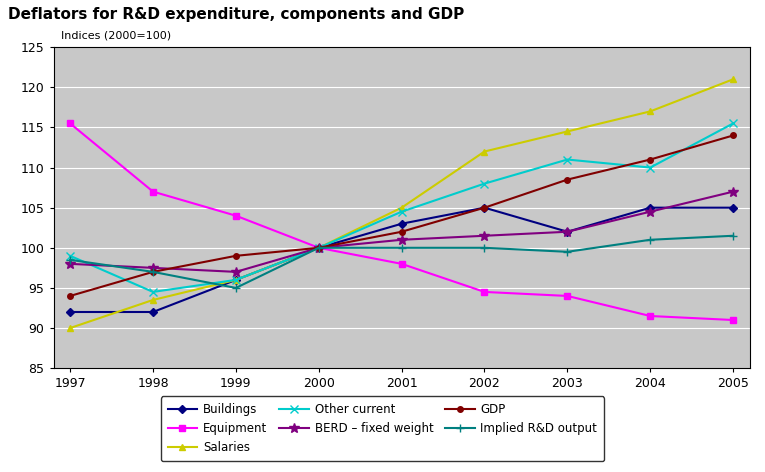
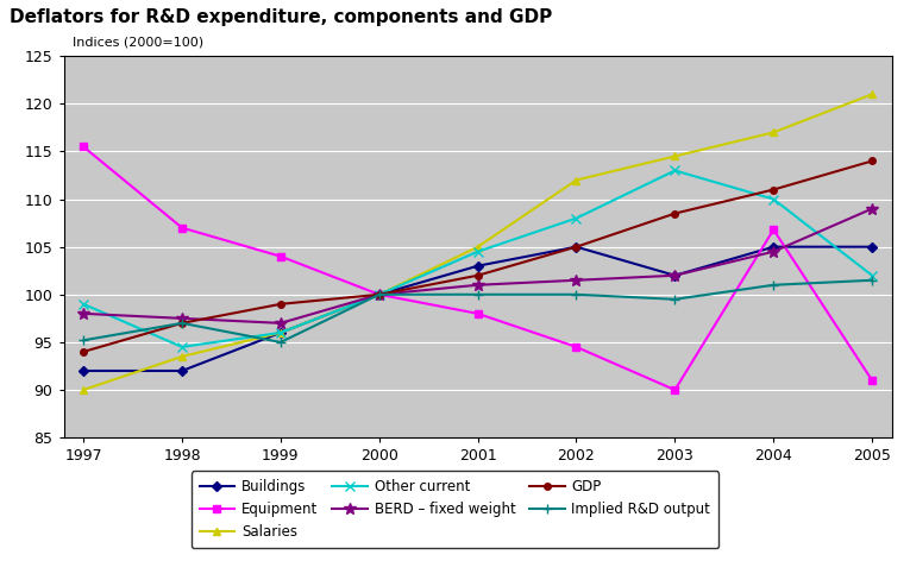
Implied R&D output/1997: 98.5 -> 95.2
Equipment/2003: 94.0 -> 90.0
Other current/2003: 111.0 -> 113.0
Equipment/2004: 91.5 -> 106.8
Other current/2005: 115.5 -> 102.0
BERD – fixed weight/2005: 107.0 -> 109.0
